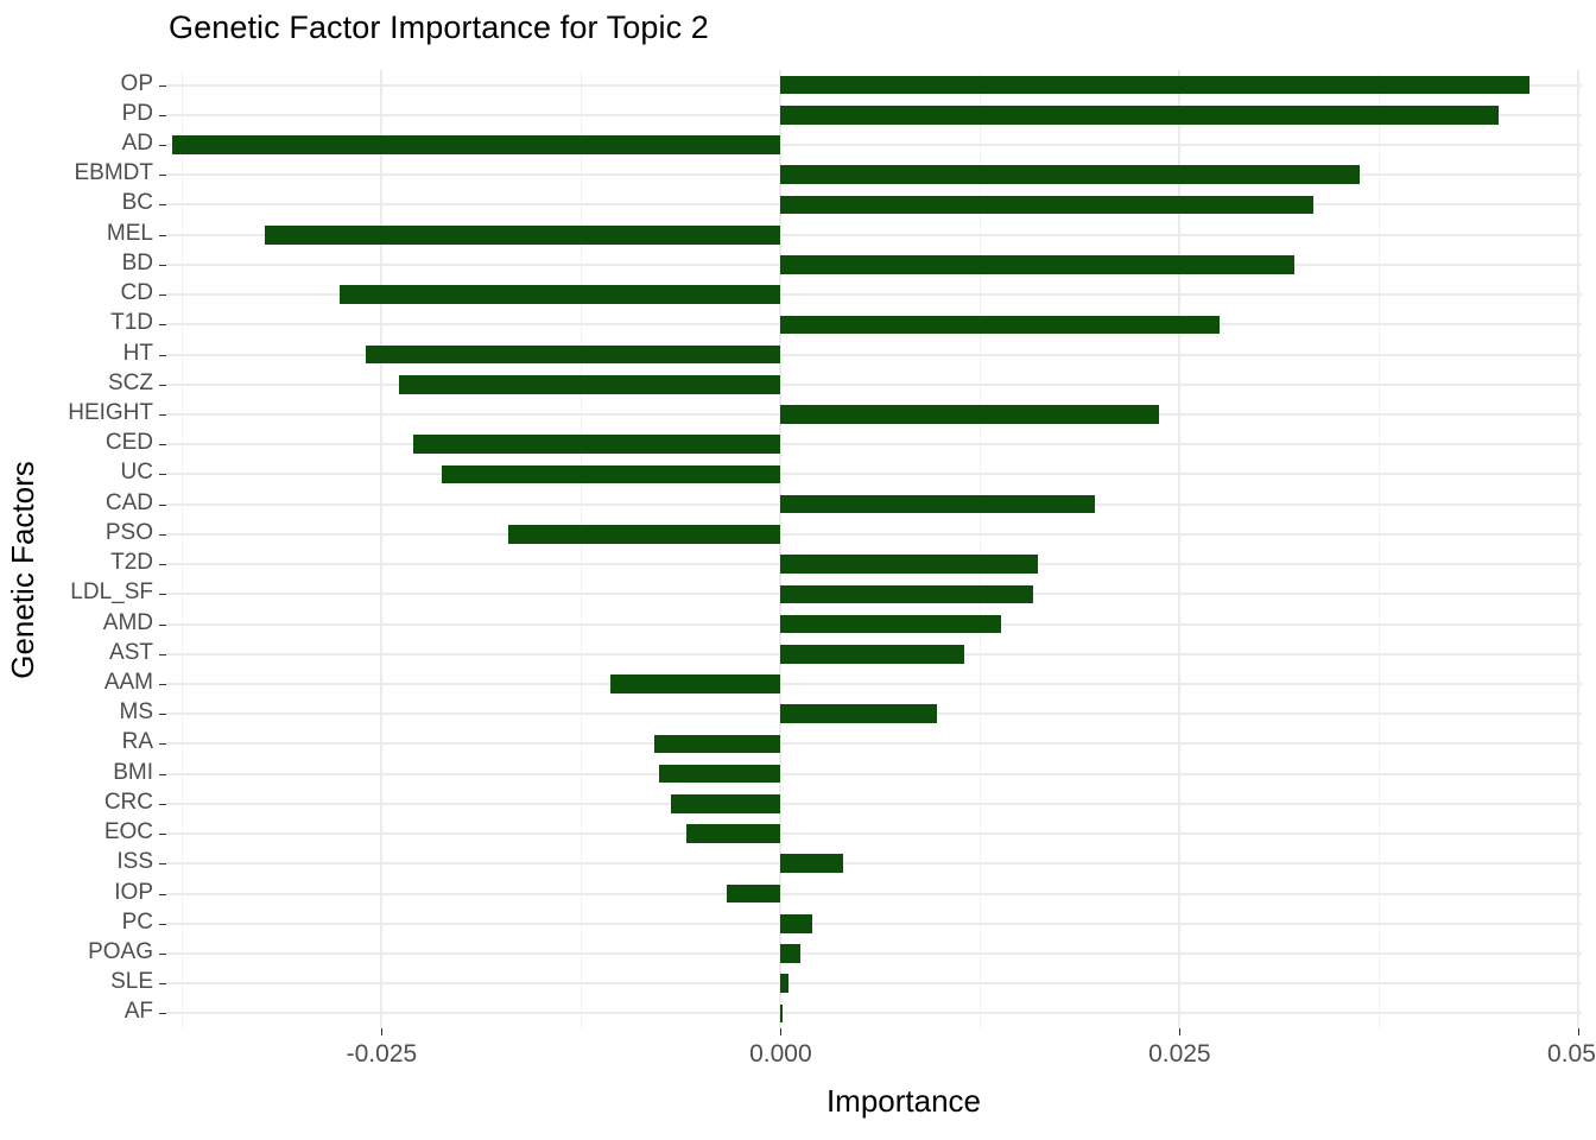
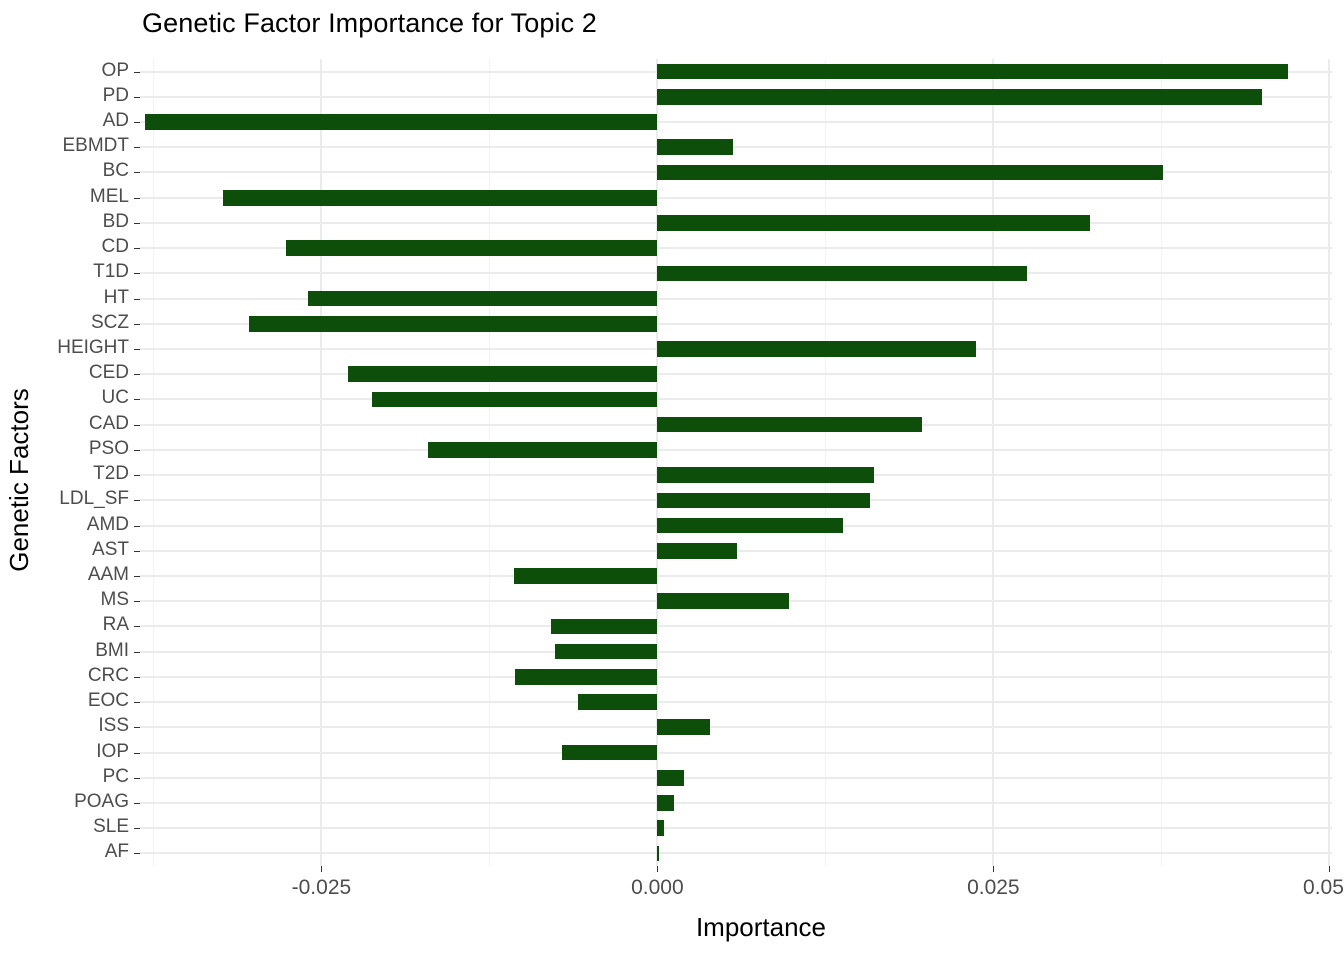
EBMDT: 0.0363 -> 0.0056
BC: 0.0334 -> 0.0376
SCZ: -0.0239 -> -0.0304
AST: 0.0115 -> 0.0059
CRC: -0.0069 -> -0.0106
IOP: -0.0034 -> -0.0071
